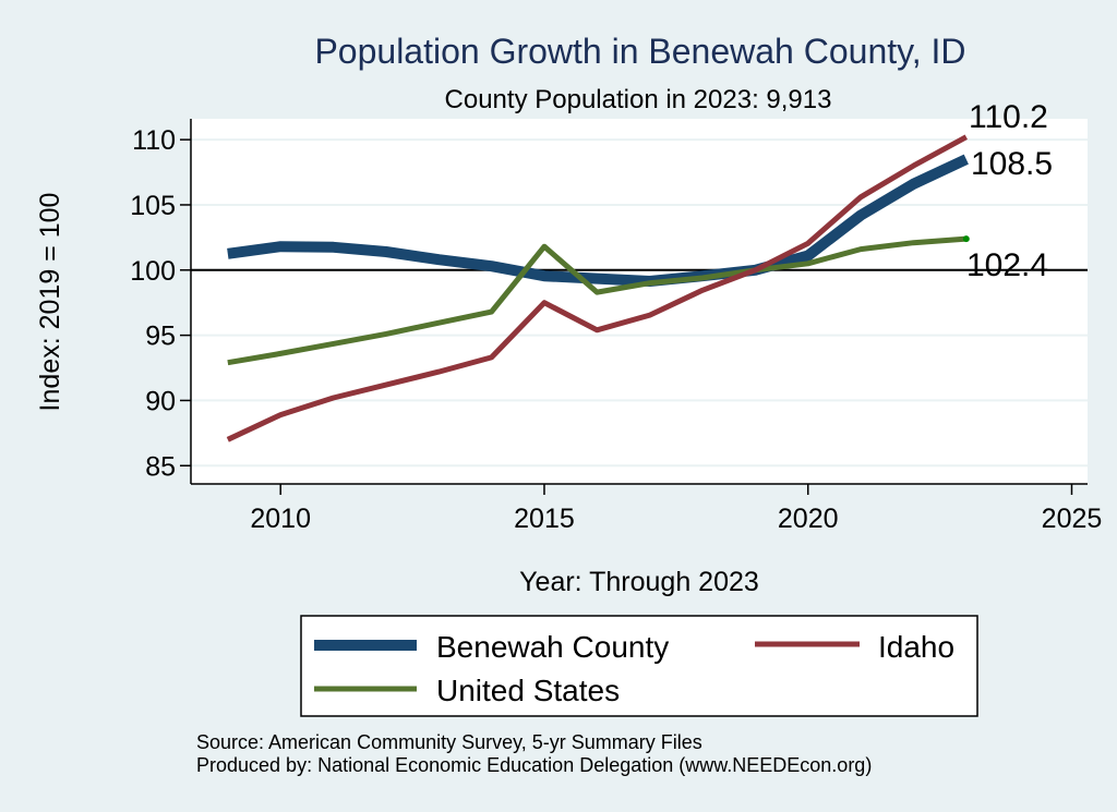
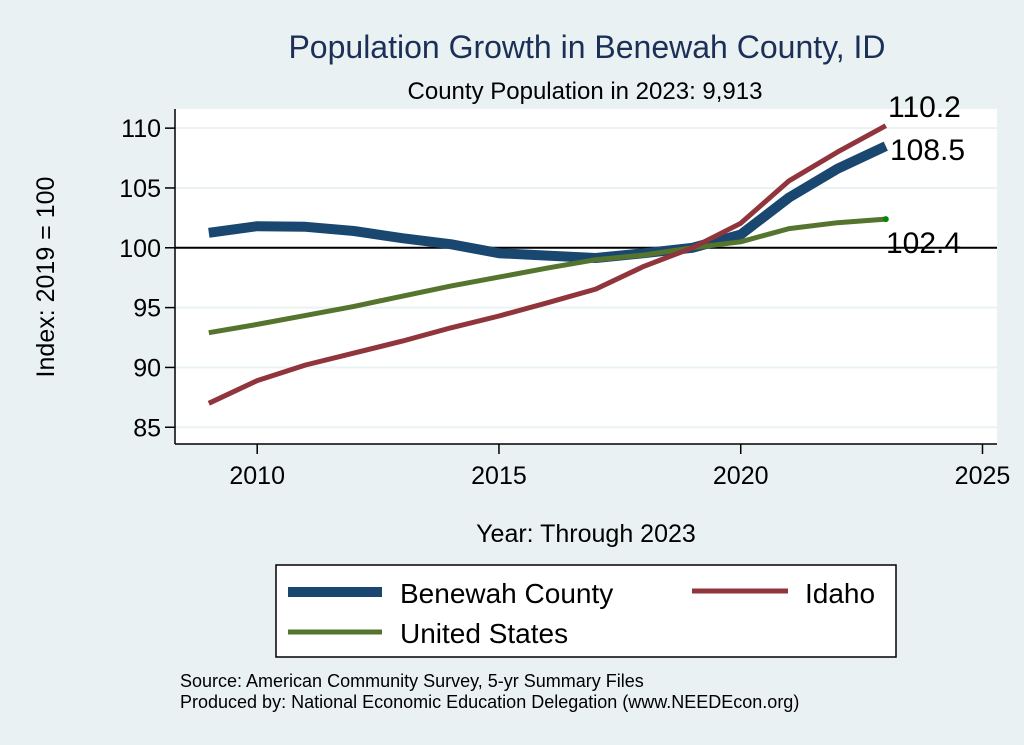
Idaho/2015: 97.5 -> 94.3
United States/2015: 101.8 -> 97.5
